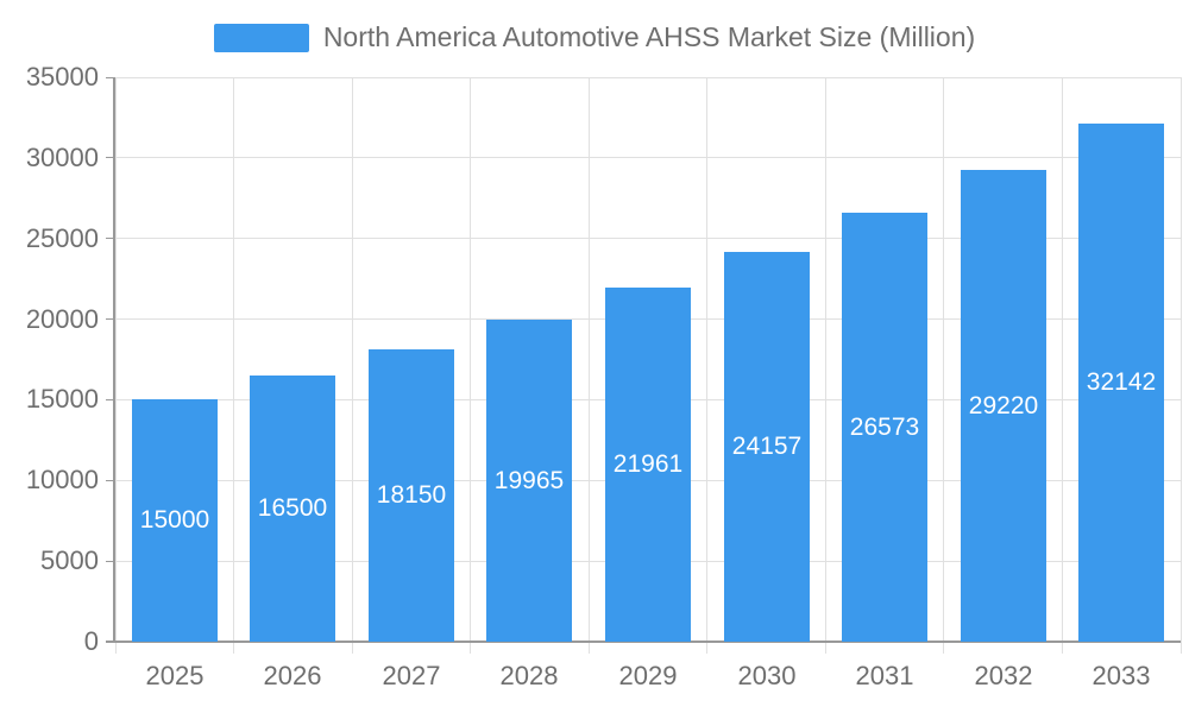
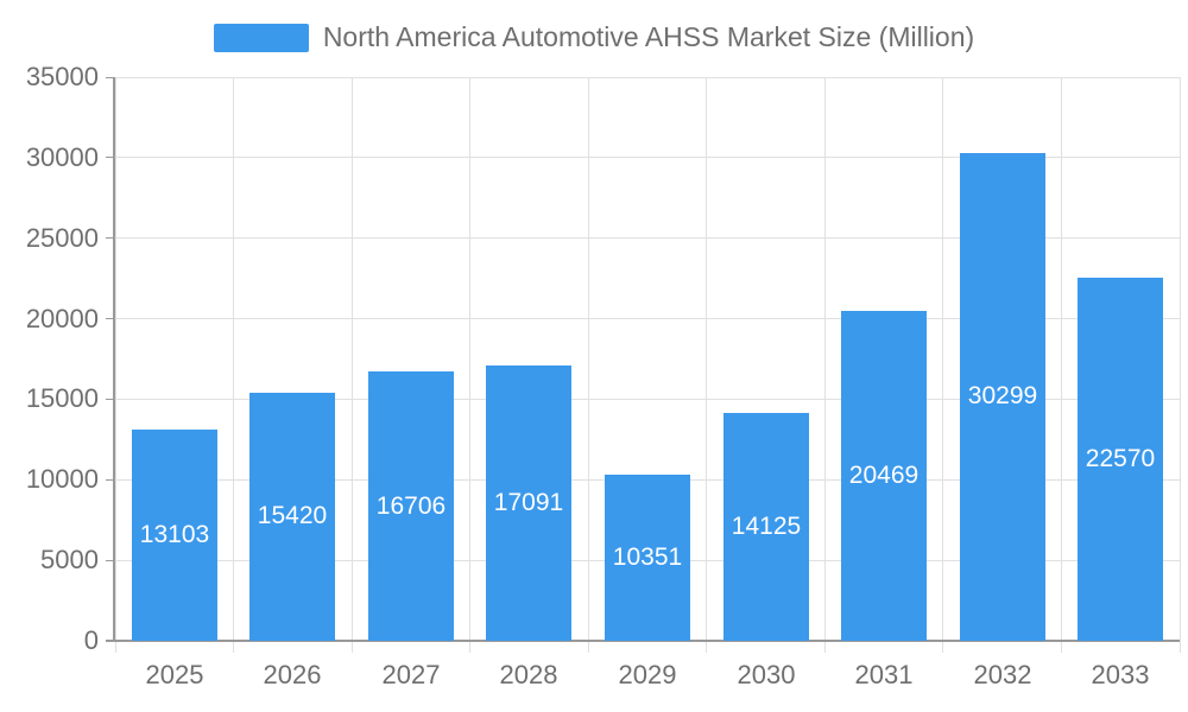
2025: 15000 -> 13103
2026: 16500 -> 15420
2027: 18150 -> 16706
2028: 19965 -> 17091
2029: 21961 -> 10351
2030: 24157 -> 14125
2031: 26573 -> 20469
2032: 29220 -> 30299
2033: 32142 -> 22570
